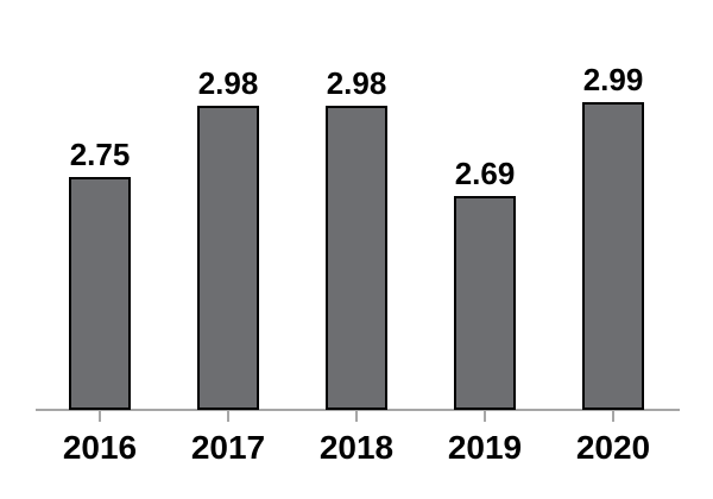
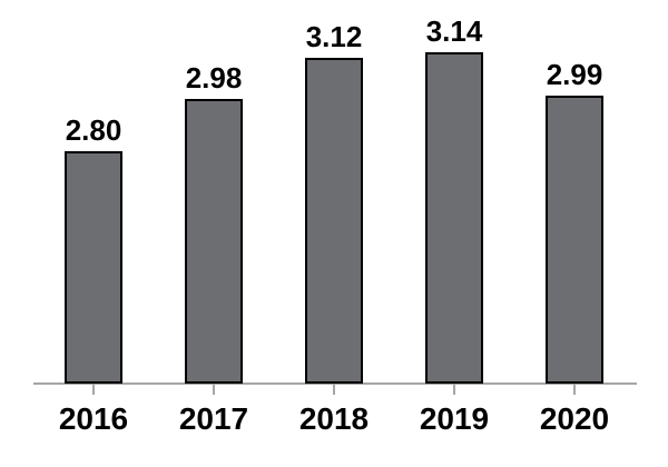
2016: 2.75 -> 2.80
2018: 2.98 -> 3.12
2019: 2.69 -> 3.14
